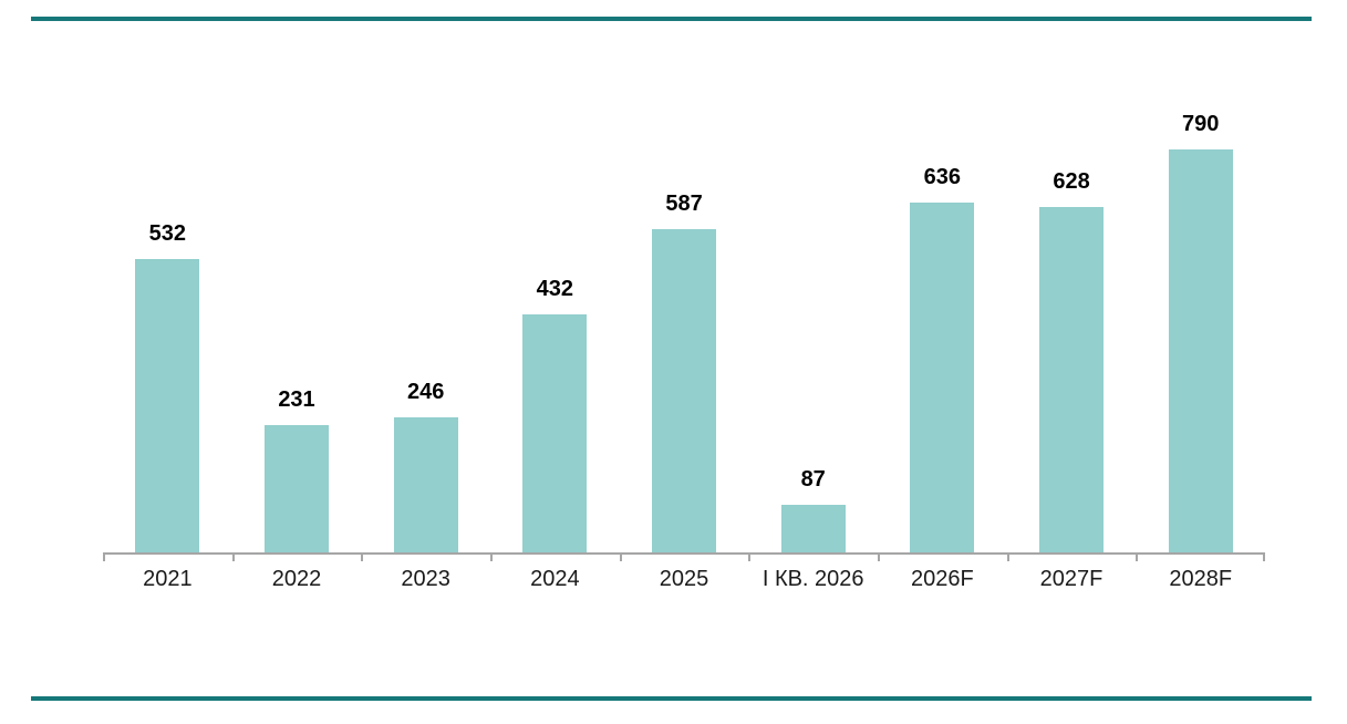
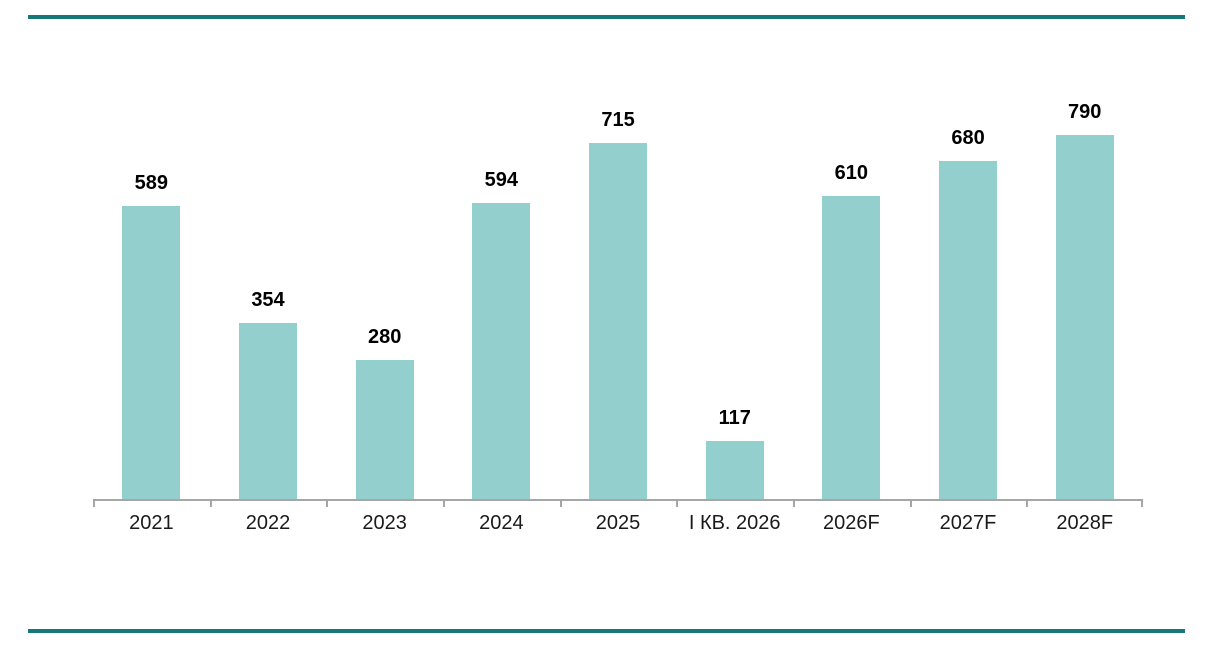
2021: 532 -> 589
2022: 231 -> 354
2023: 246 -> 280
2024: 432 -> 594
2025: 587 -> 715
I КВ. 2026: 87 -> 117
2026F: 636 -> 610
2027F: 628 -> 680
